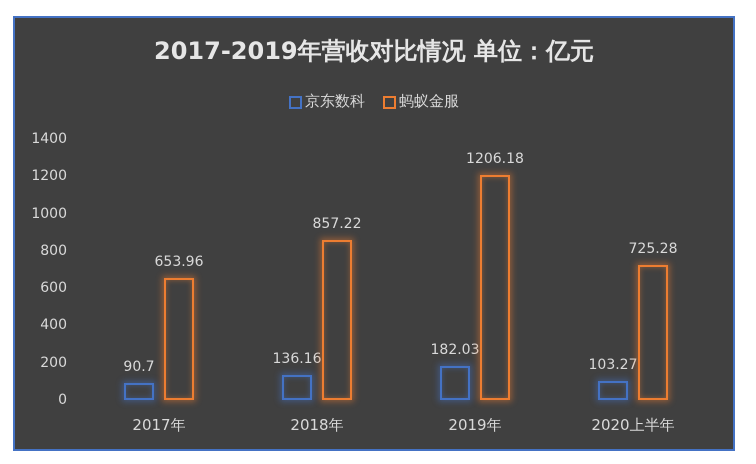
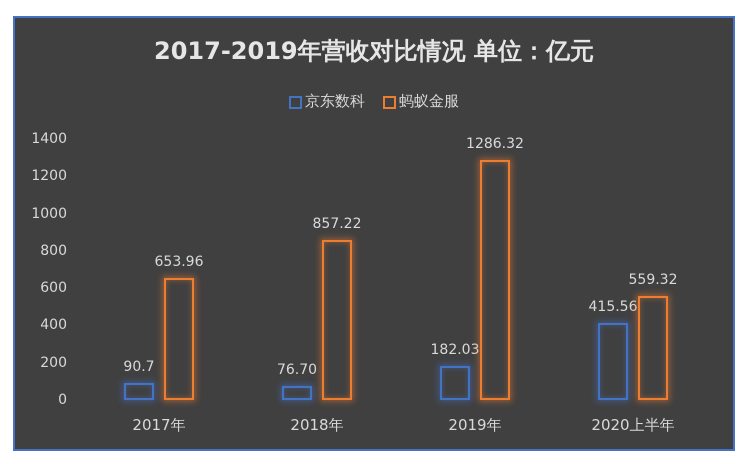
京东数科/2018年: 136.16 -> 76.70
蚂蚁金服/2019年: 1206.18 -> 1286.32
京东数科/2020上半年: 103.27 -> 415.56
蚂蚁金服/2020上半年: 725.28 -> 559.32
